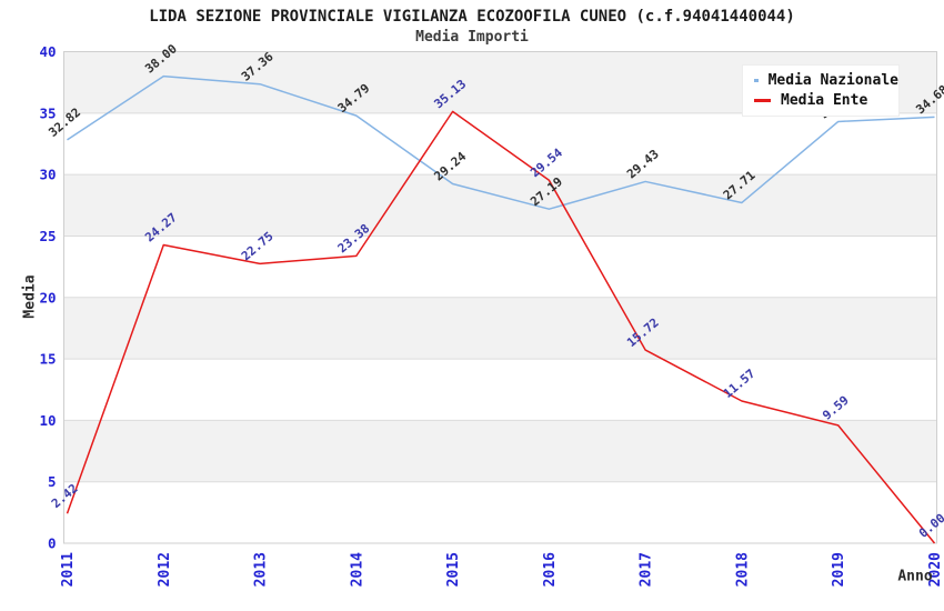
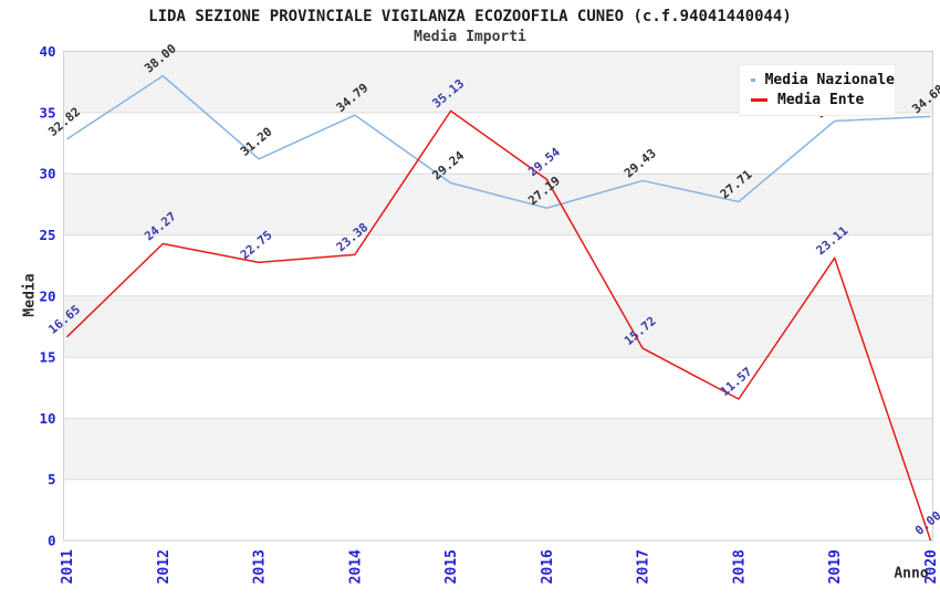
Media Ente/2011: 2.42 -> 16.65
Media Nazionale/2013: 37.36 -> 31.20
Media Ente/2019: 9.59 -> 23.11
